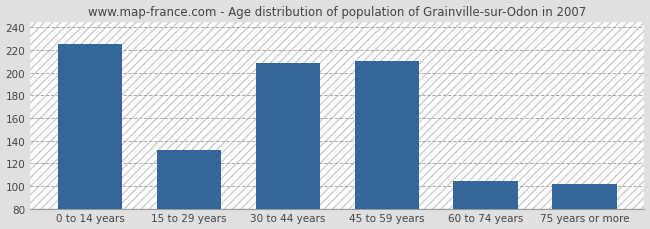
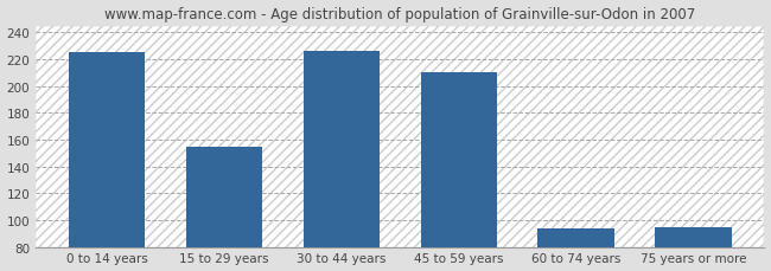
15 to 29 years: 132 -> 155
30 to 44 years: 208 -> 226
60 to 74 years: 104 -> 94
75 years or more: 102 -> 95
